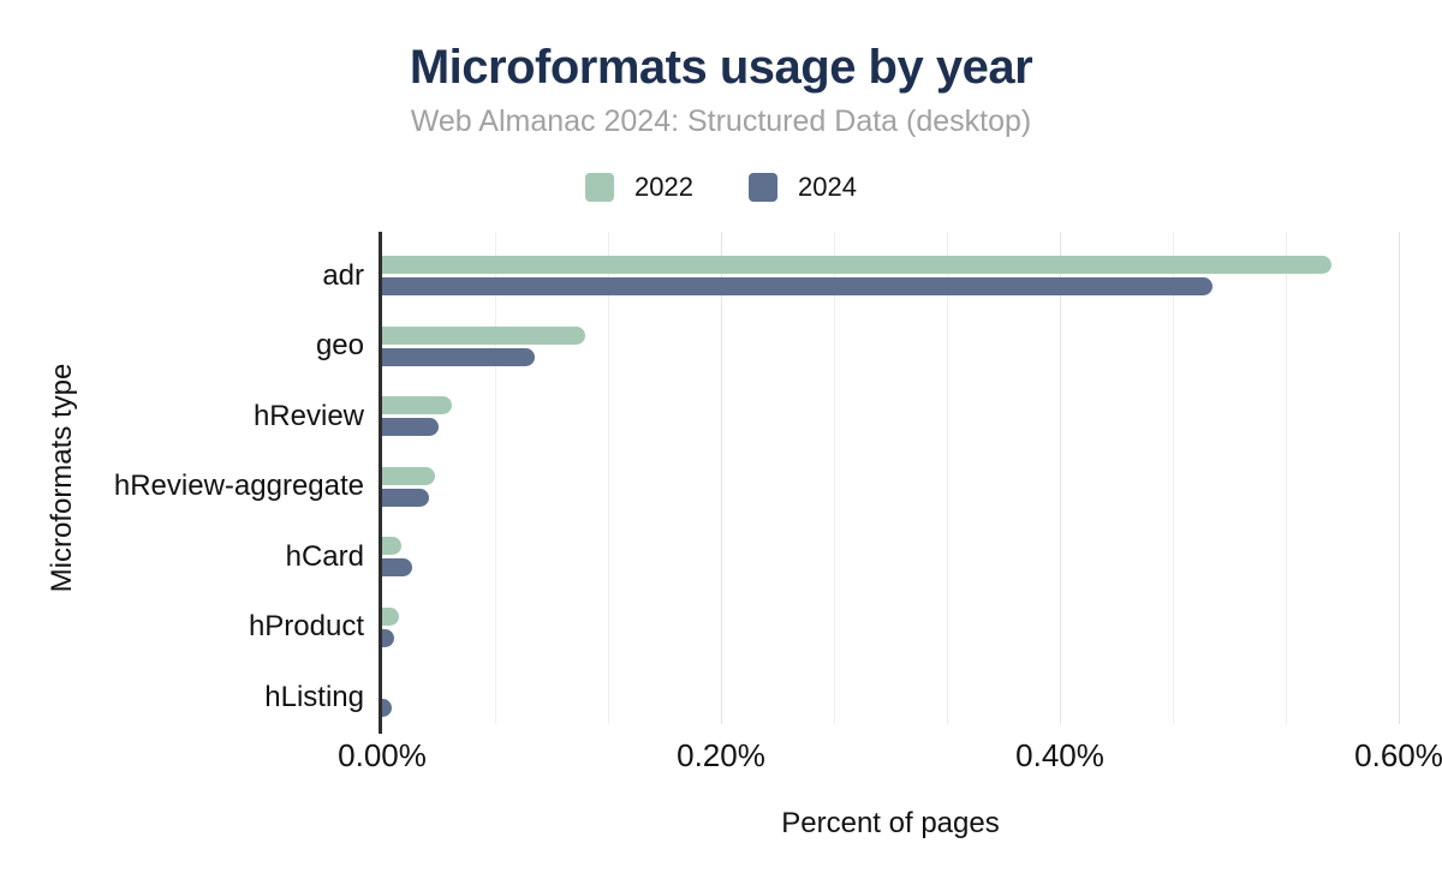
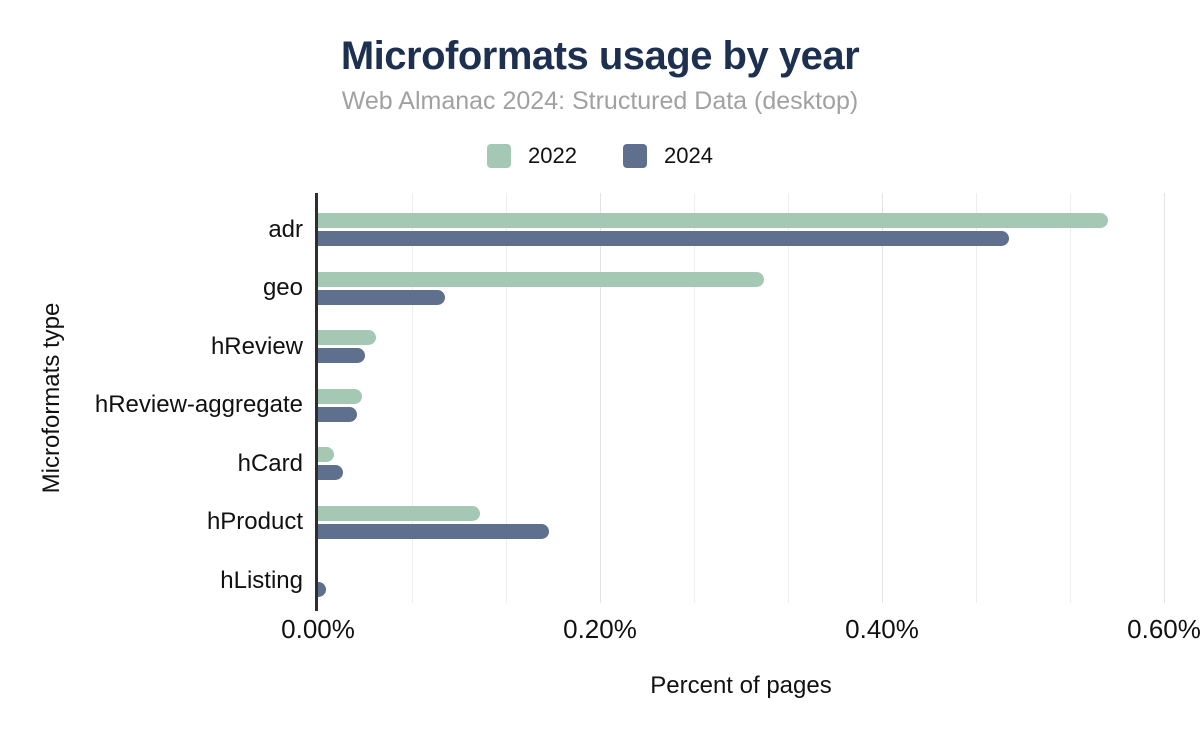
2022/geo: 0.120% -> 0.316%
2022/hProduct: 0.010% -> 0.115%
2024/hProduct: 0.007% -> 0.164%
